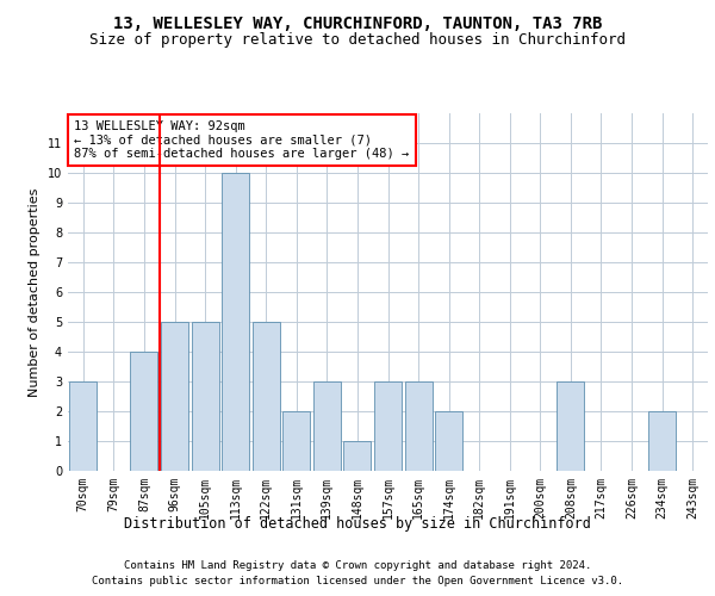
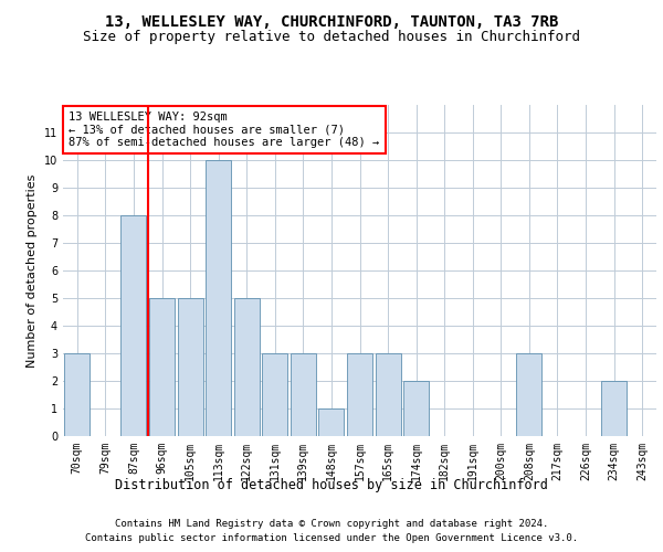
87sqm: 4 -> 8
131sqm: 2 -> 3
